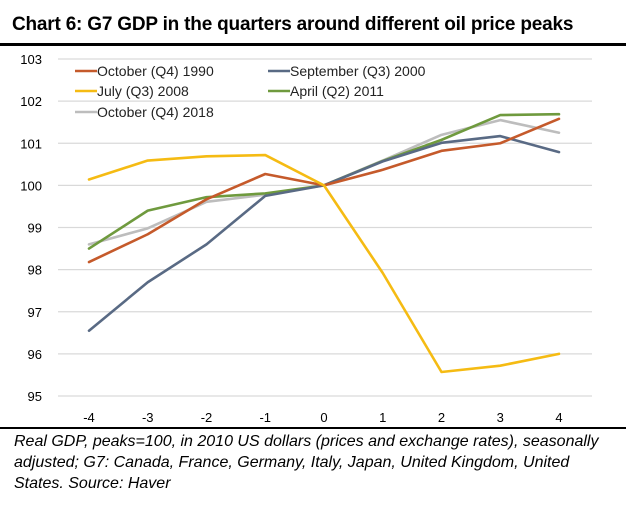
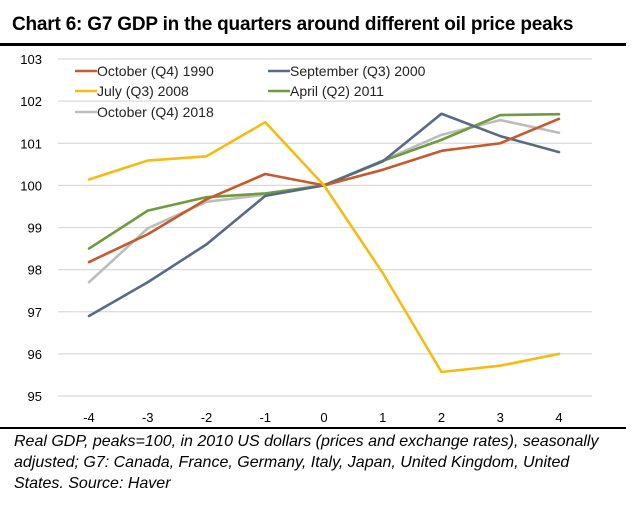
September (Q3) 2000/-4: 96.5 -> 96.9
October (Q4) 2018/-4: 98.6 -> 97.7
July (Q3) 2008/-1: 100.7 -> 101.5
September (Q3) 2000/2: 101.0 -> 101.7
